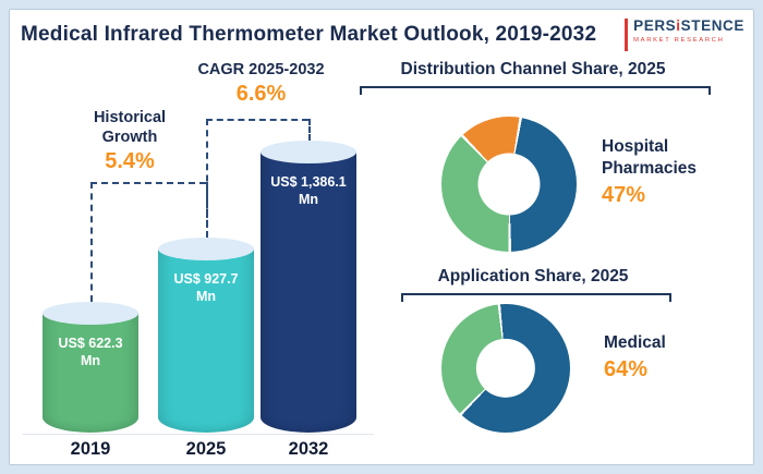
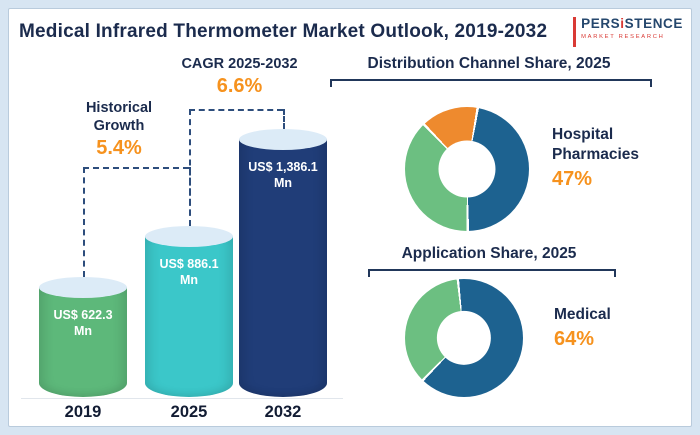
Medical Infrared Thermometer Market Outlook, 2019-2032/2025: 927.7 -> 886.1
